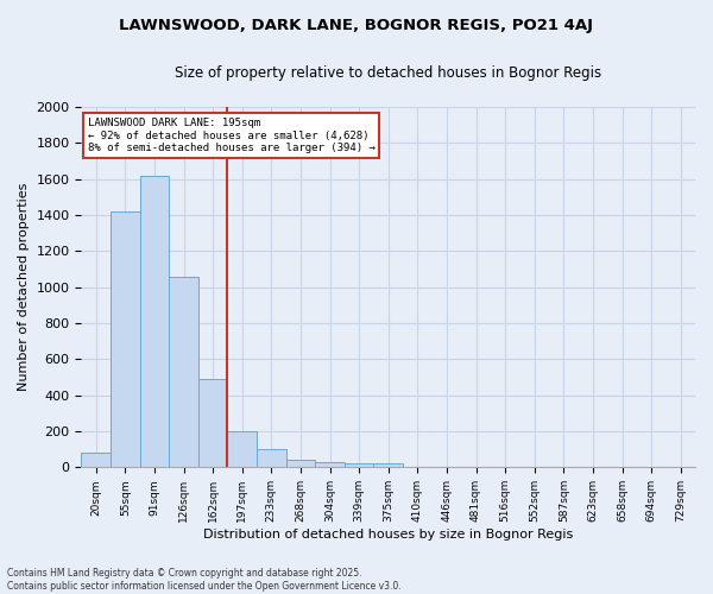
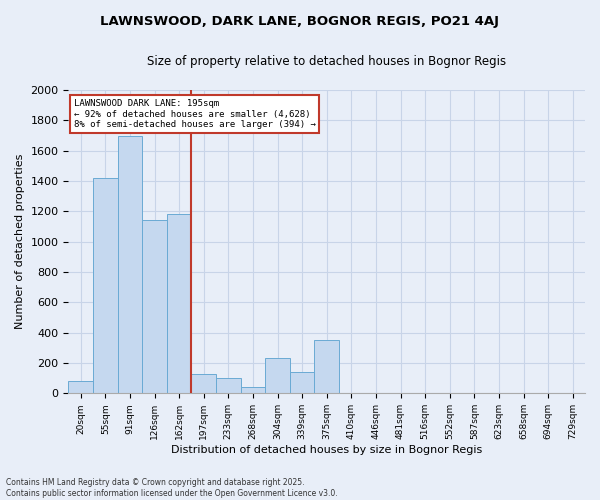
91sqm: 1620 -> 1700
126sqm: 1060 -> 1140
162sqm: 490 -> 1180
197sqm: 200 -> 130
304sqm: 30 -> 230
339sqm: 20 -> 140
375sqm: 20 -> 350
